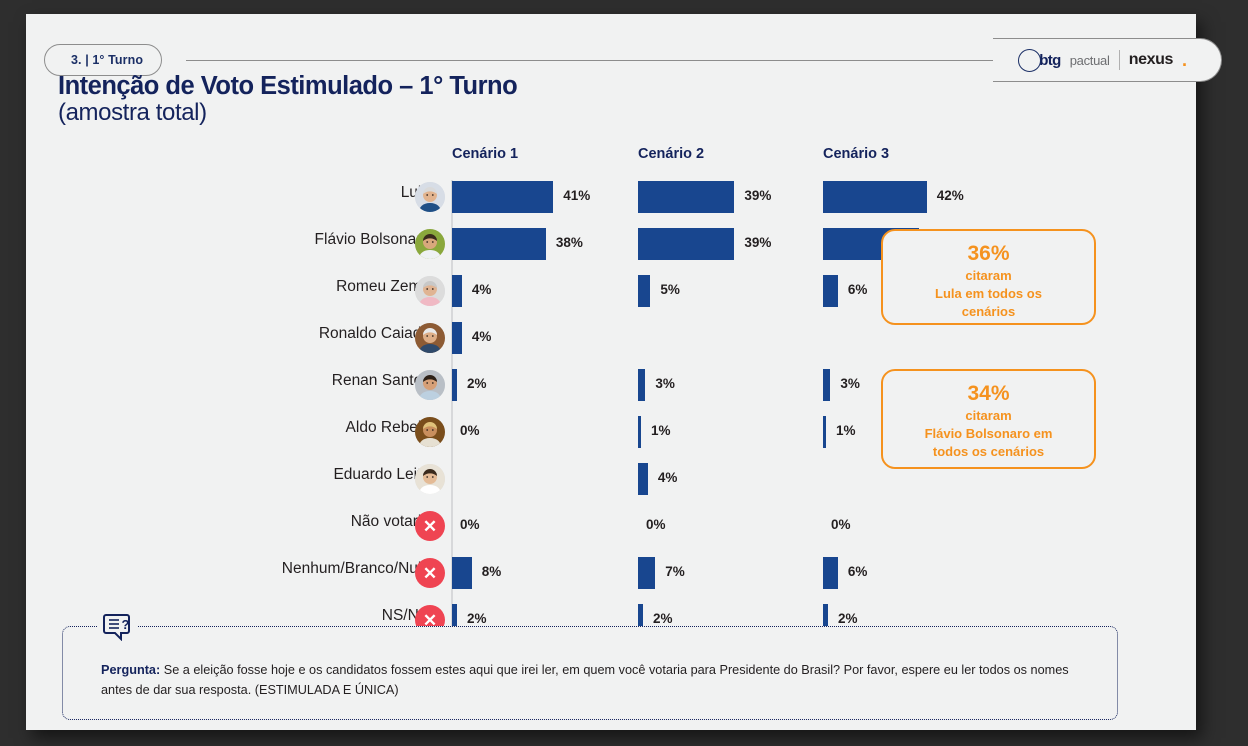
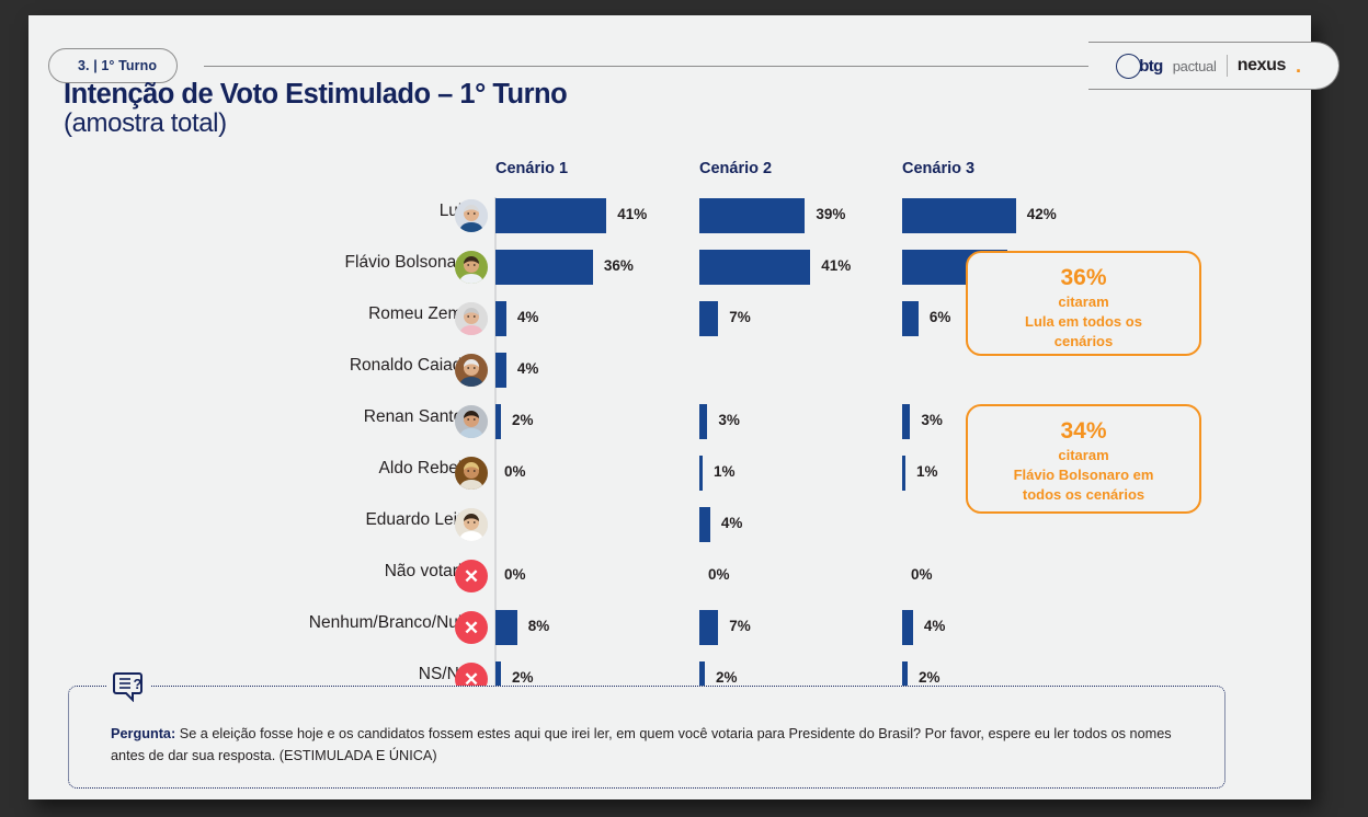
Cenário 1/Flávio Bolsonaro: 38% -> 36%
Cenário 2/Flávio Bolsonaro: 39% -> 41%
Cenário 2/Romeu Zema: 5% -> 7%
Cenário 3/Nenhum/Branco/Nulo: 6% -> 4%
